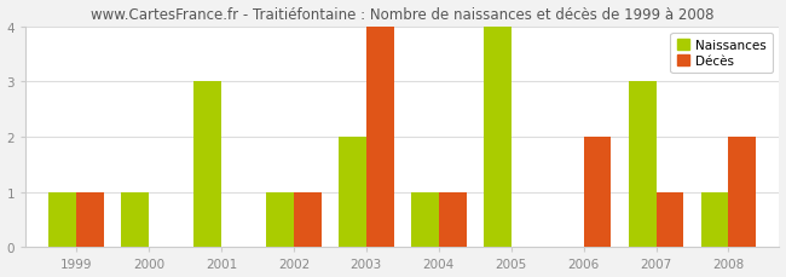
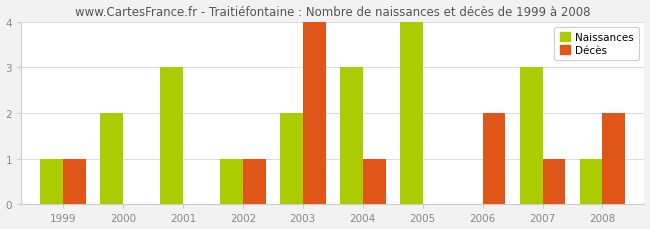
Naissances/2000: 1 -> 2
Naissances/2004: 1 -> 3
